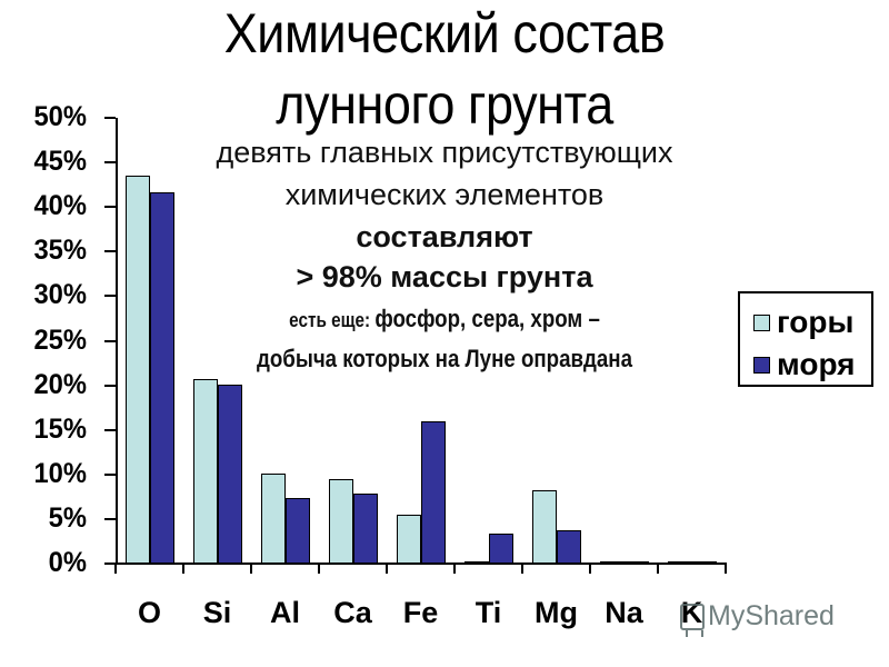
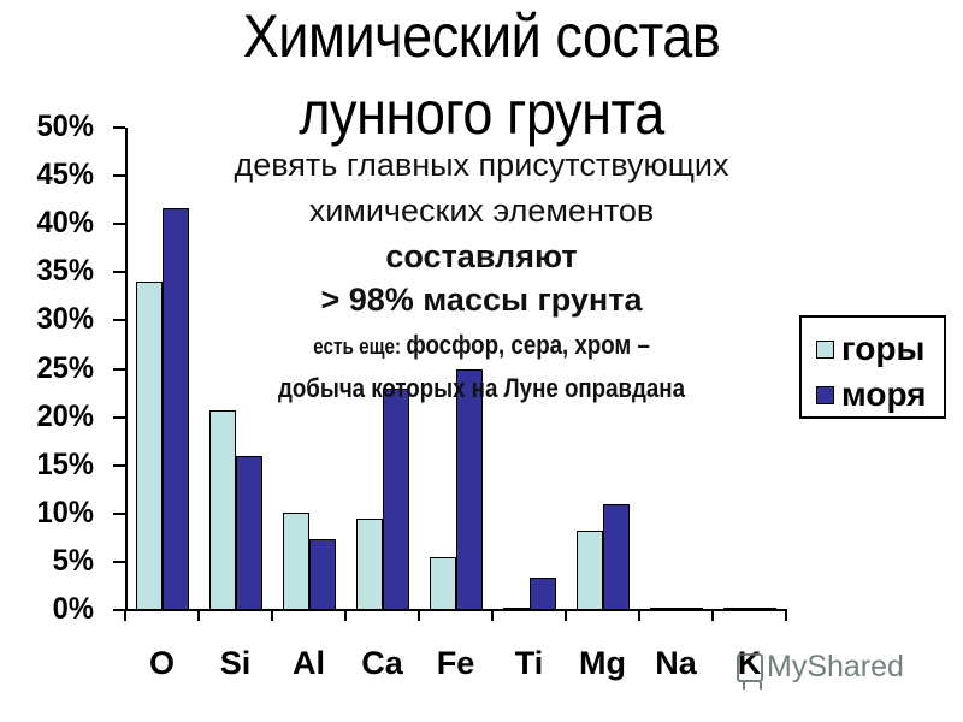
горы/O: 44% -> 34%
моря/Si: 20% -> 16%
моря/Ca: 8% -> 23%
моря/Fe: 16% -> 25%
моря/Mg: 4% -> 11%
